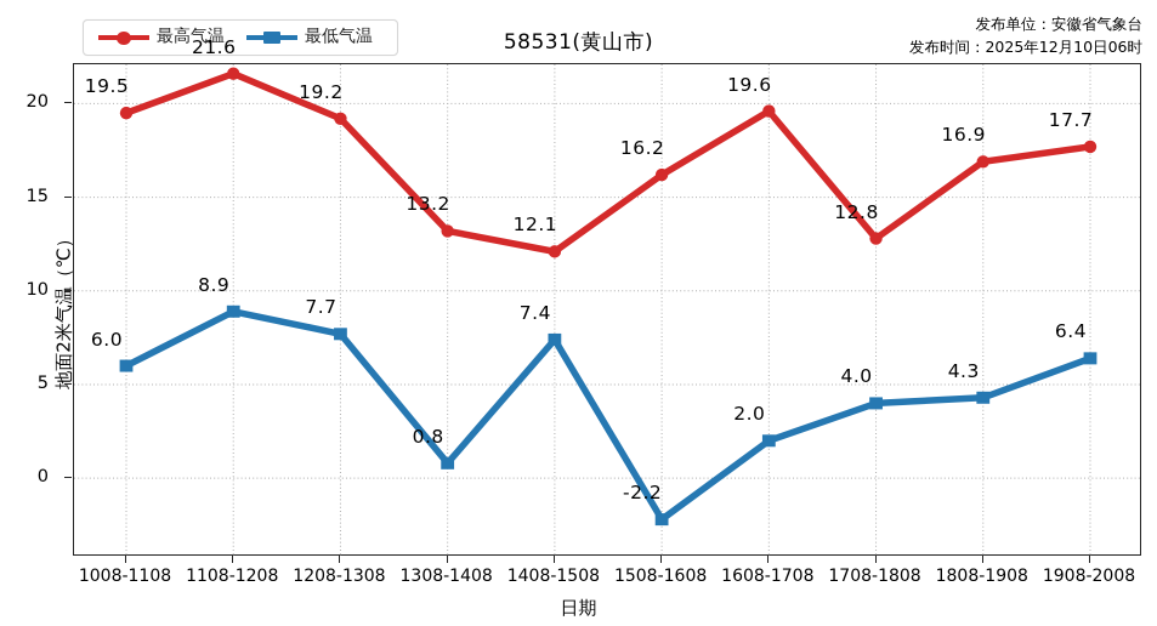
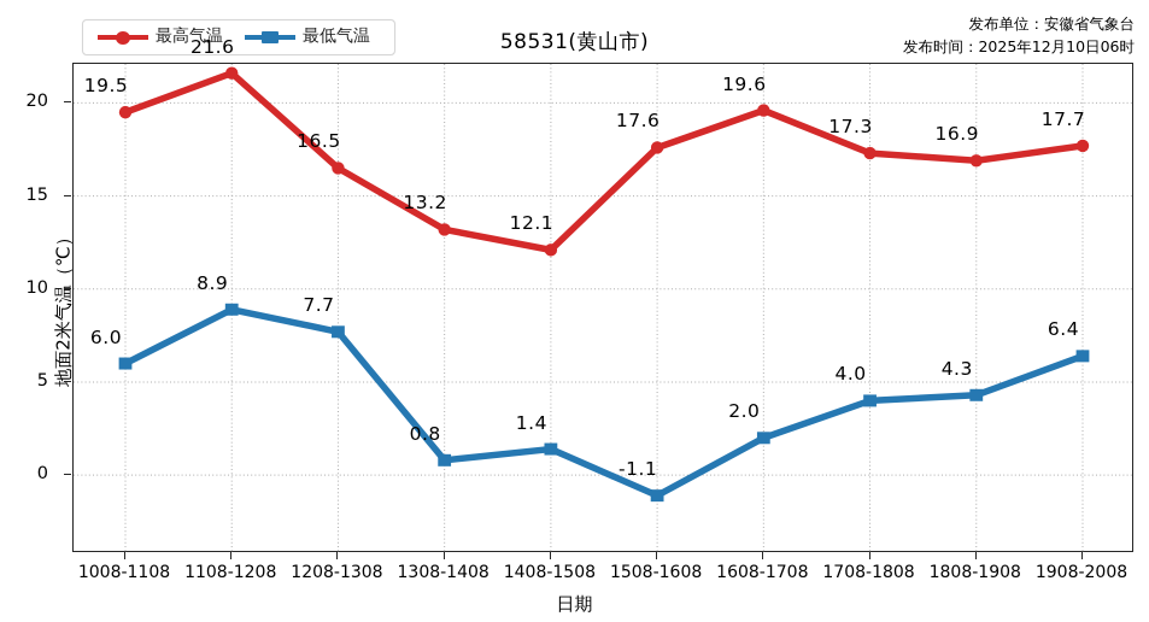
最高气温/1208-1308: 19.2 -> 16.5
最低气温/1408-1508: 7.4 -> 1.4
最高气温/1508-1608: 16.2 -> 17.6
最低气温/1508-1608: -2.2 -> -1.1
最高气温/1708-1808: 12.8 -> 17.3
